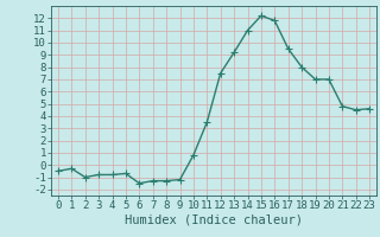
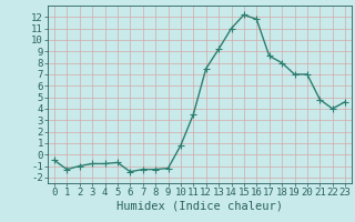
1: -0.3 -> -1.3
17: 9.5 -> 8.6
22: 4.5 -> 4.0
